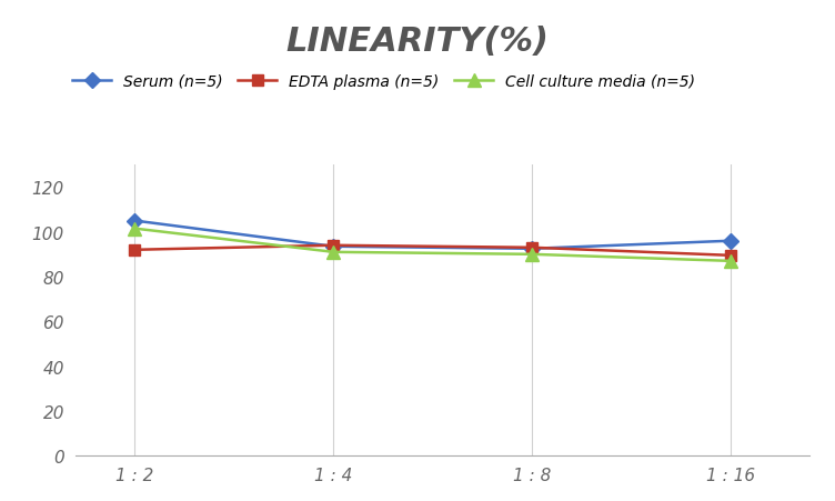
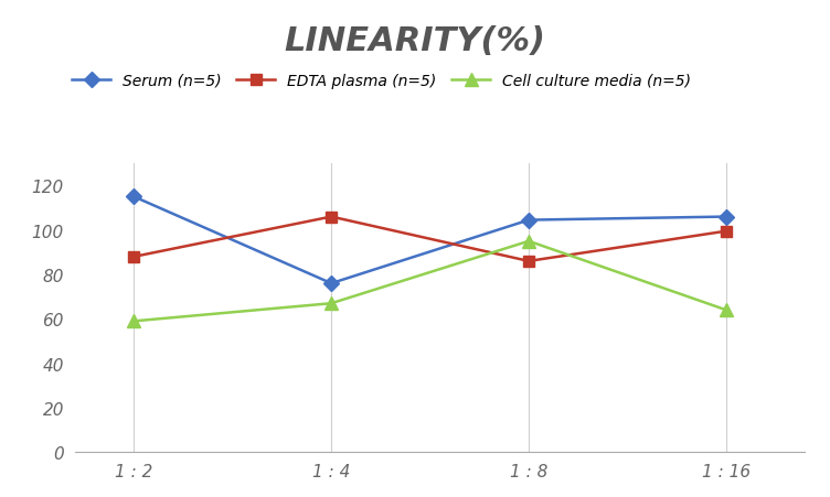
Serum (n=5)/1 : 2: 105.0 -> 115.0
EDTA plasma (n=5)/1 : 2: 92.0 -> 88.0
Cell culture media (n=5)/1 : 2: 101.5 -> 59.0
Serum (n=5)/1 : 4: 93.5 -> 76.0
EDTA plasma (n=5)/1 : 4: 94.0 -> 106.0
Cell culture media (n=5)/1 : 4: 91.0 -> 67.0
Serum (n=5)/1 : 8: 92.5 -> 104.5
EDTA plasma (n=5)/1 : 8: 93.0 -> 86.0
Cell culture media (n=5)/1 : 8: 90.0 -> 95.0
Serum (n=5)/1 : 16: 96.0 -> 106.0
EDTA plasma (n=5)/1 : 16: 89.5 -> 99.5
Cell culture media (n=5)/1 : 16: 87.0 -> 64.0
